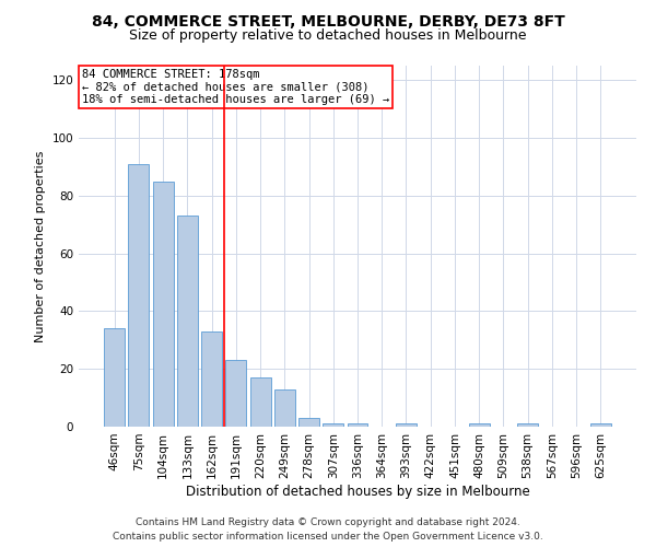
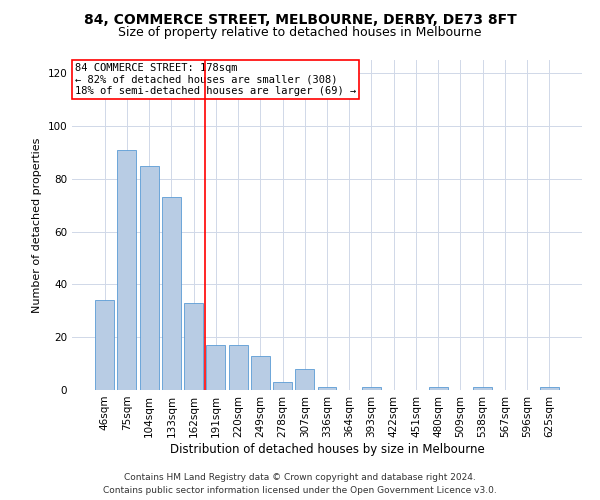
191sqm: 23 -> 17
307sqm: 1 -> 8
